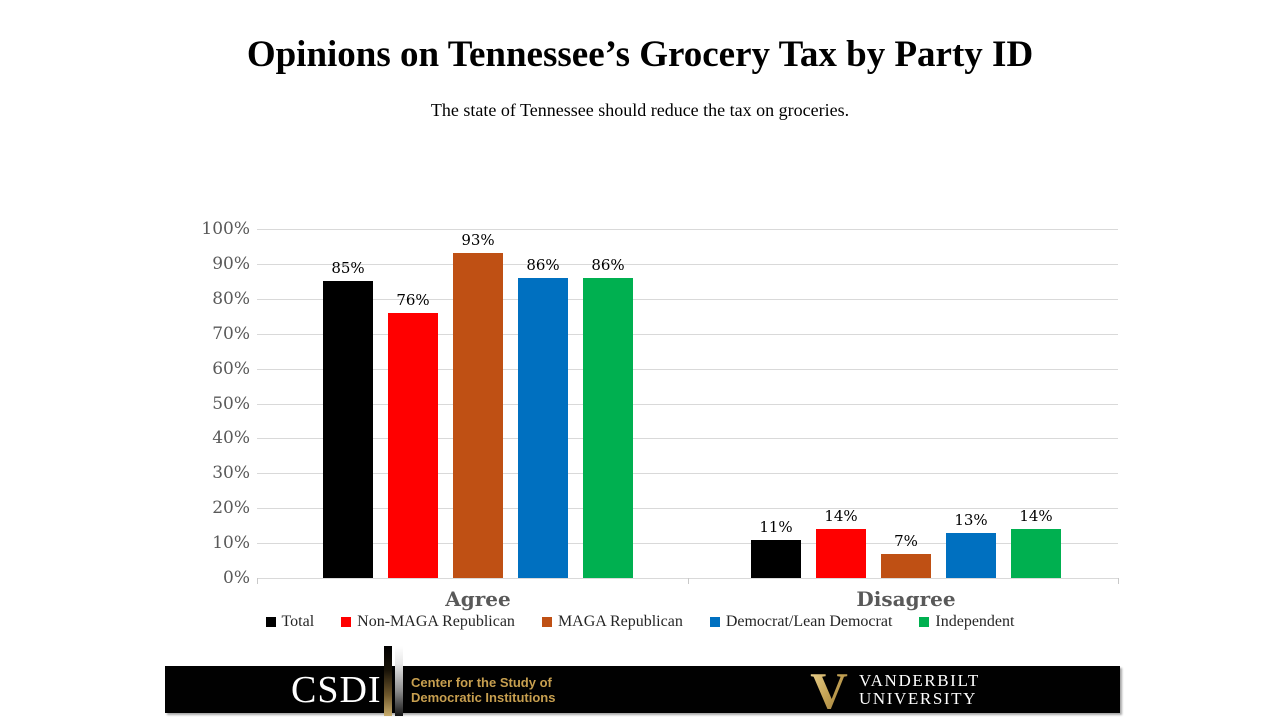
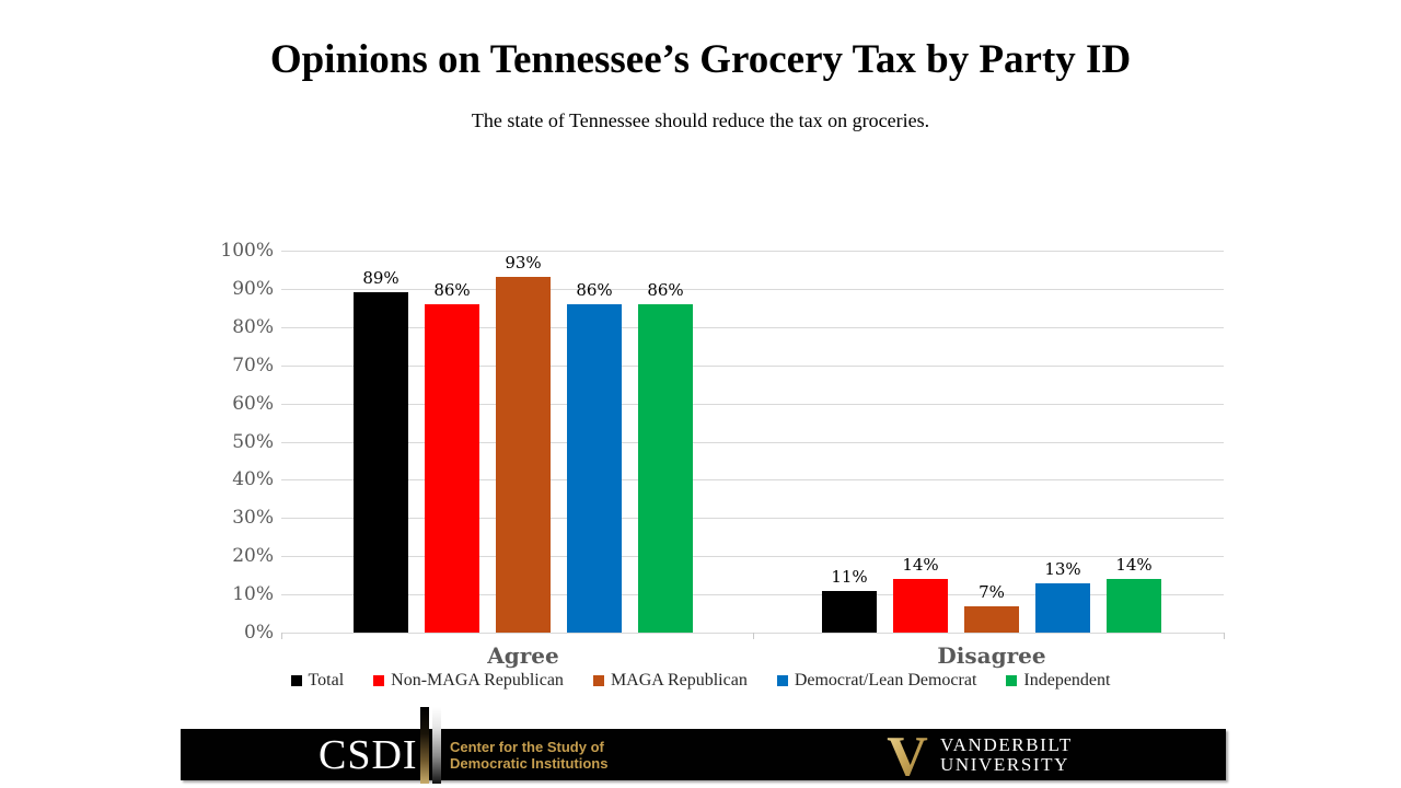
Total/Agree: 85% -> 89%
Non-MAGA Republican/Agree: 76% -> 86%
